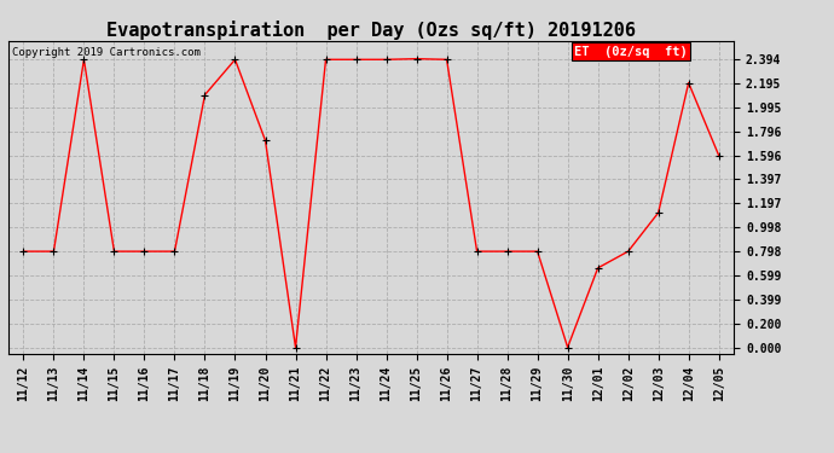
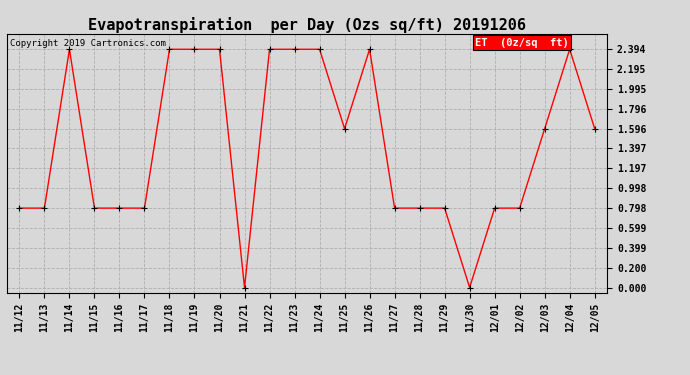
11/18: 2.10 -> 2.39
11/20: 1.72 -> 2.39
11/25: 2.40 -> 1.60
12/01: 0.66 -> 0.80
12/03: 1.12 -> 1.60
12/04: 2.20 -> 2.39
